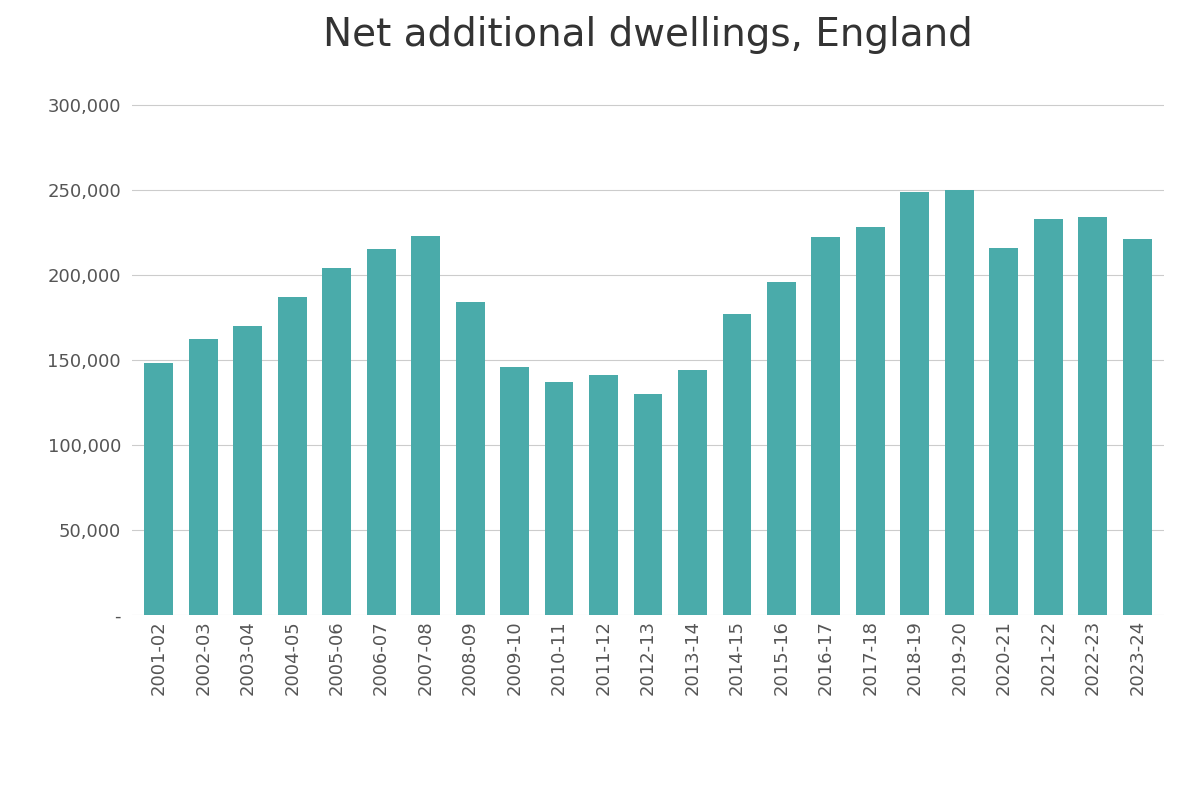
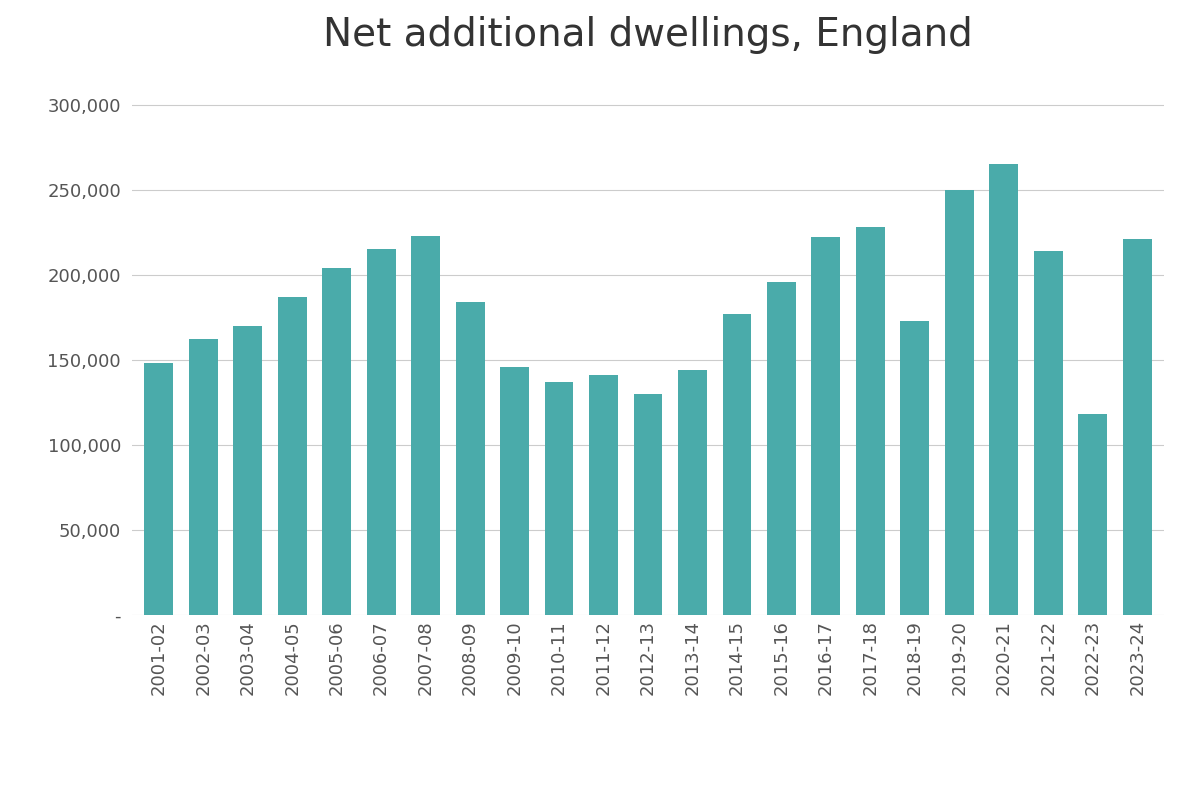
2018-19: 249,000 -> 173,000
2020-21: 216,000 -> 265,000
2021-22: 233,000 -> 214,000
2022-23: 234,000 -> 118,000
